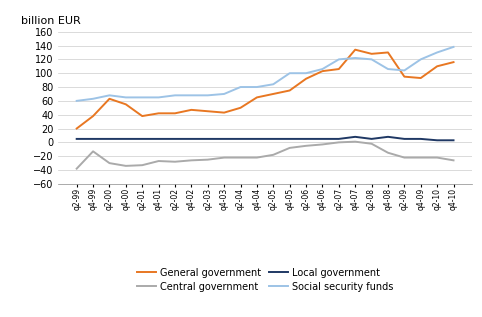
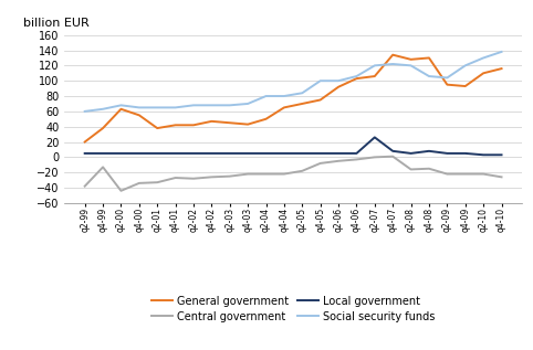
Central government/q2-00: -30 -> -44
Local government/q2-07: 5 -> 26
Central government/q2-08: -2 -> -16
